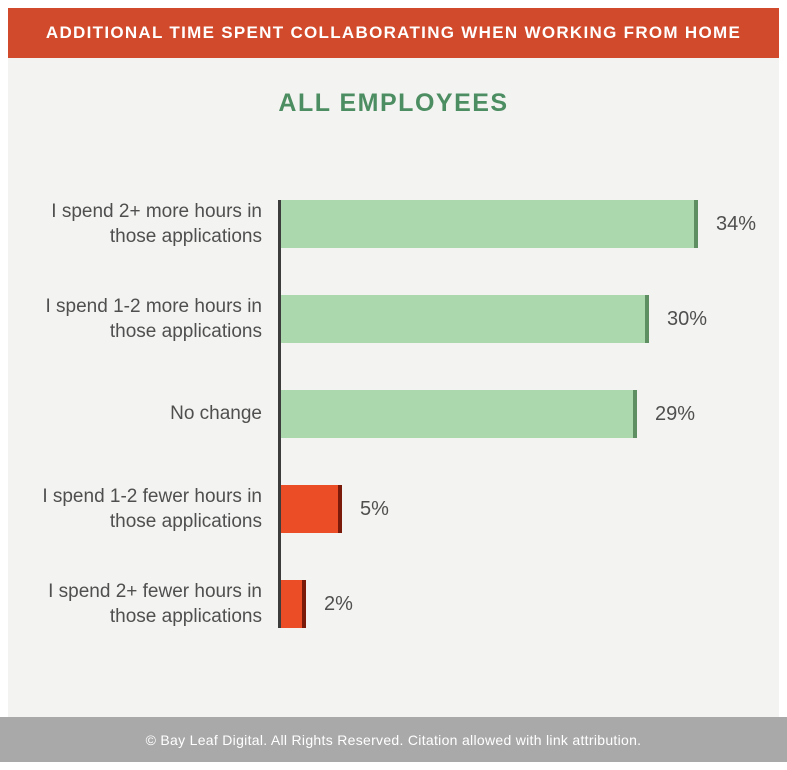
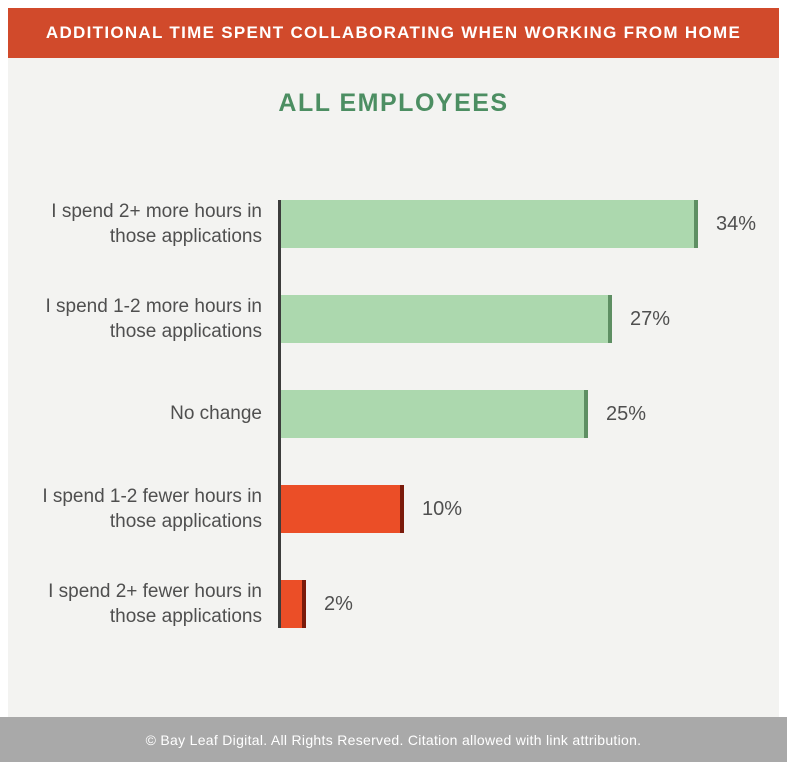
I spend 1-2 more hours in those applications: 30% -> 27%
No change: 29% -> 25%
I spend 1-2 fewer hours in those applications: 5% -> 10%
